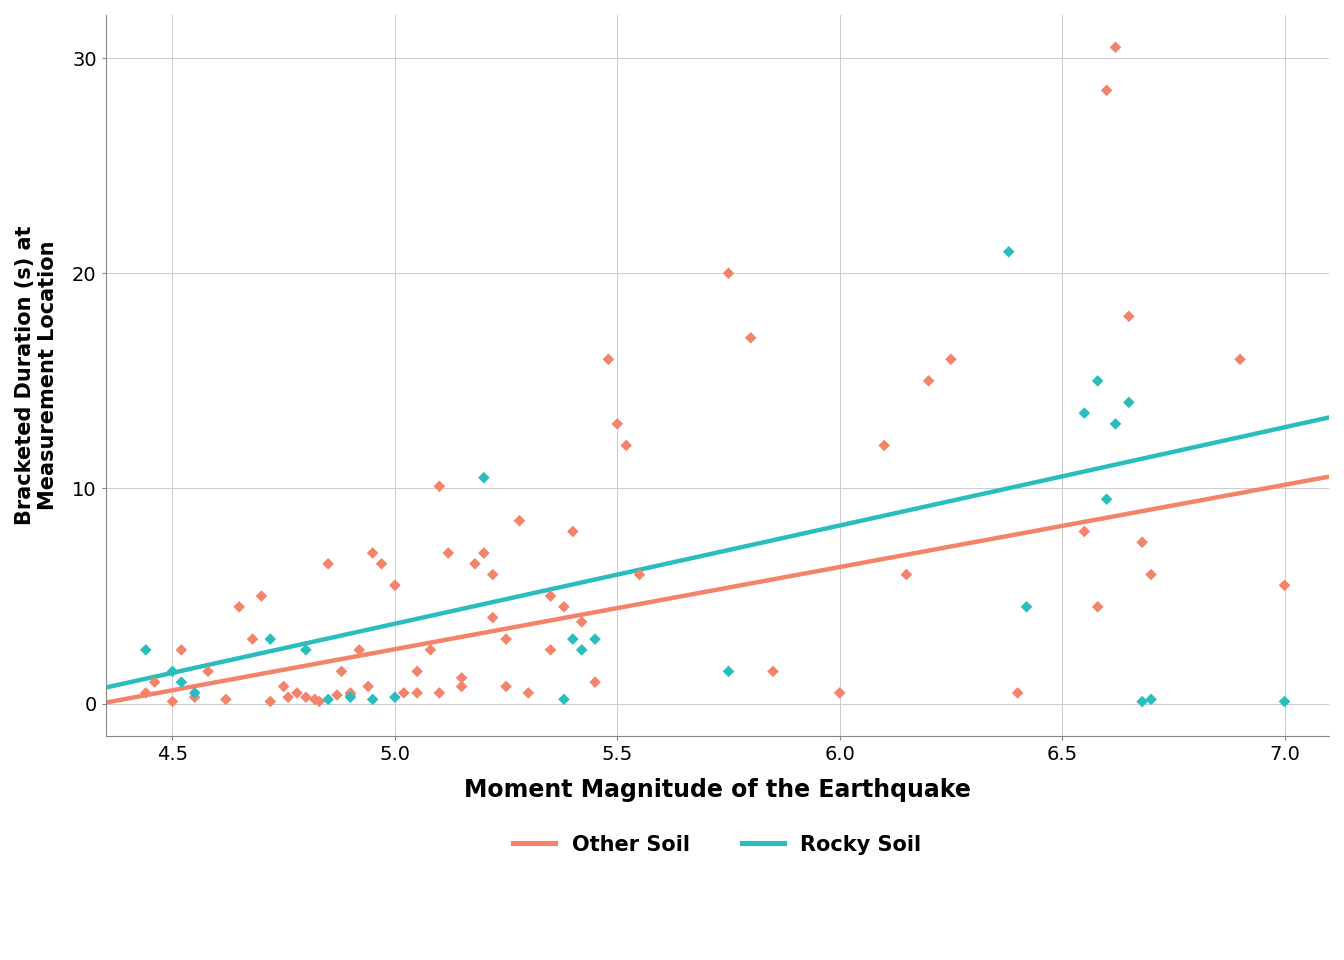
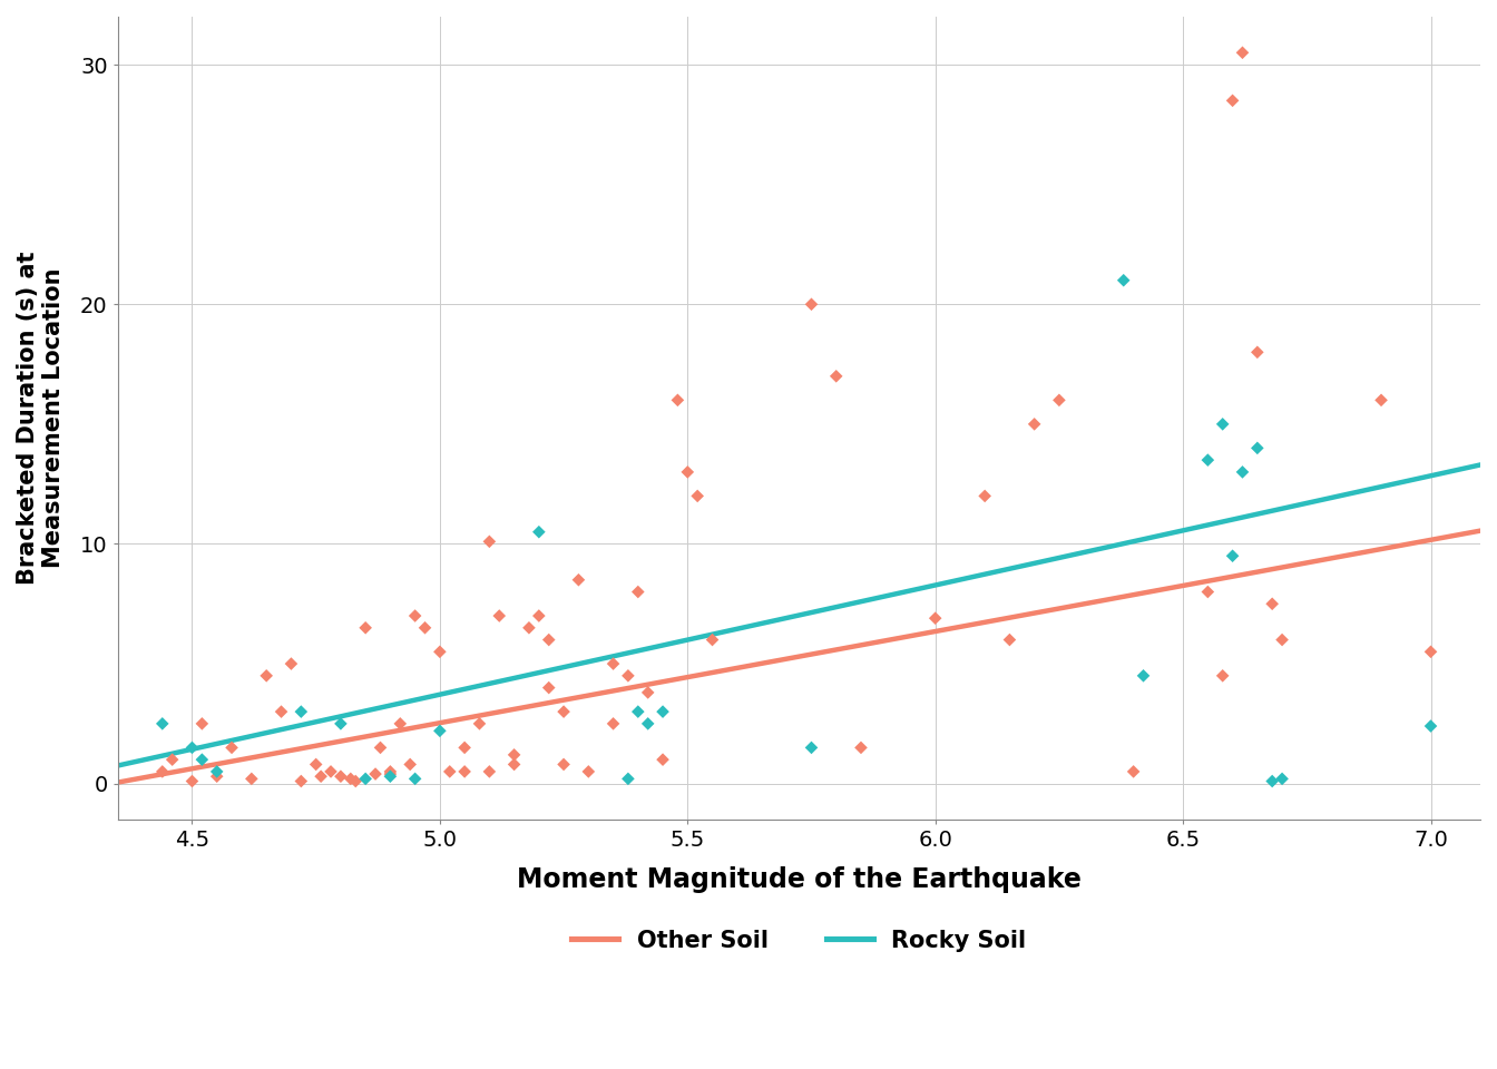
Rocky Soil/5.0: 0.3 -> 2.2
Other Soil/6.0: 0.5 -> 6.9
Rocky Soil/7.0: 0.1 -> 2.4
